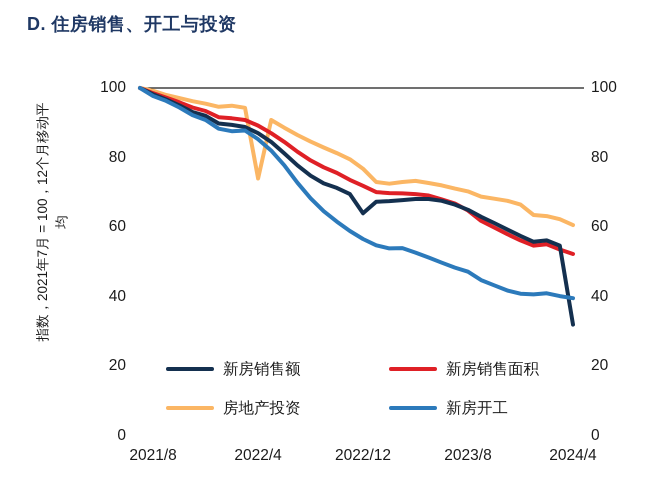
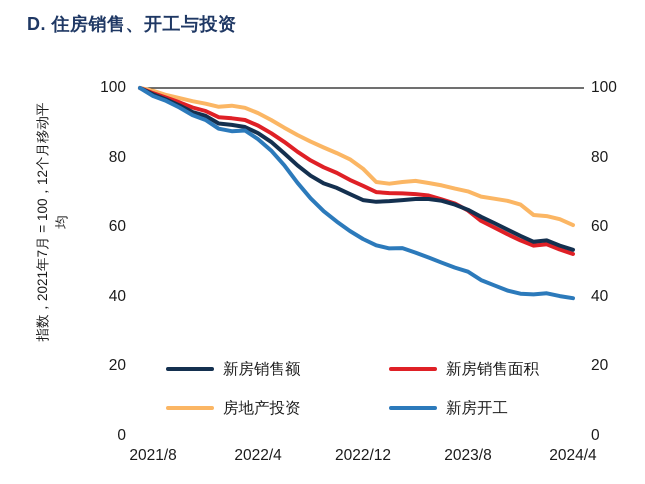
房地产投资/2022/4: 74 -> 93
新房销售额/2022/12: 64 -> 68
新房销售额/2024/4: 32 -> 54
